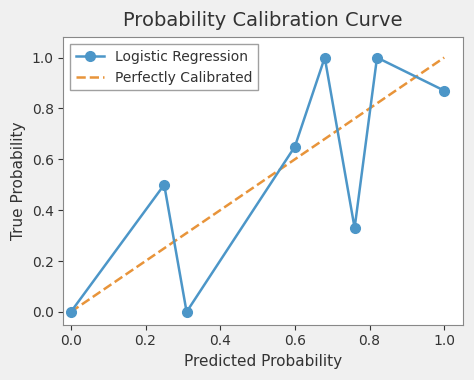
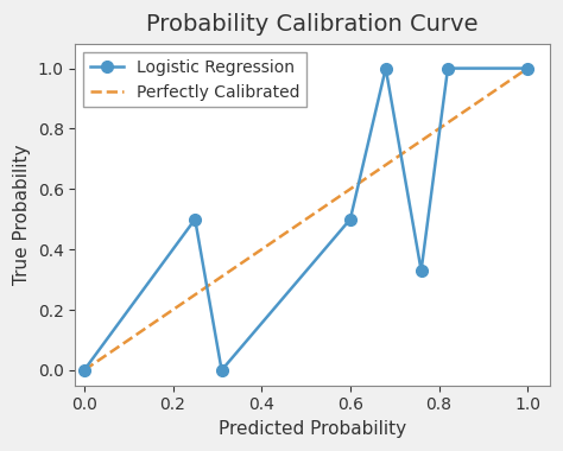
0.6: 0.65 -> 0.50
1.0: 0.87 -> 1.00
